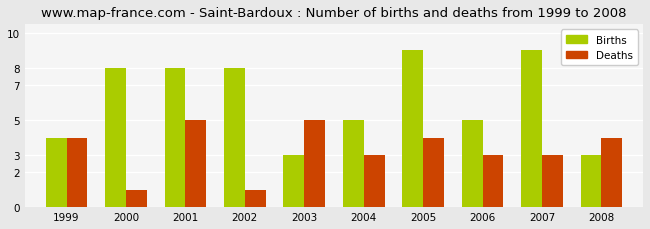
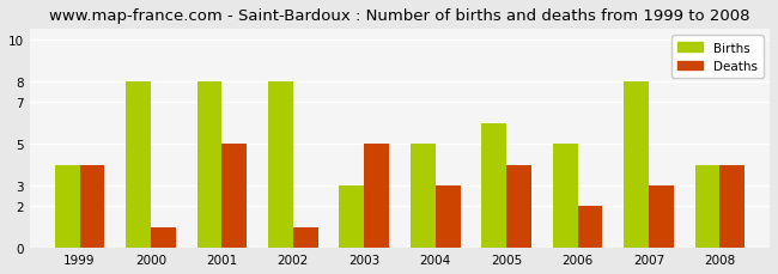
Births/2005: 9 -> 6
Deaths/2006: 3 -> 2
Births/2007: 9 -> 8
Births/2008: 3 -> 4
